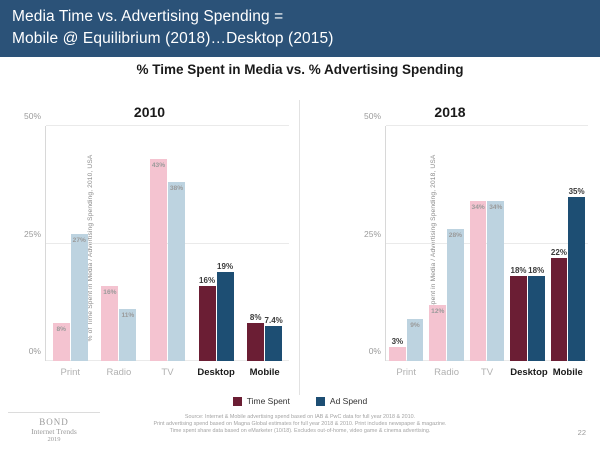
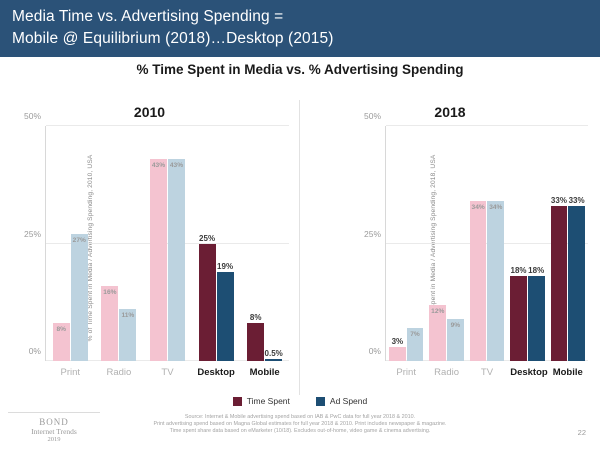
2010/Ad Spend/TV: 38% -> 43%
2010/Time Spent/Desktop: 16% -> 25%
2010/Ad Spend/Mobile: 7.4% -> 0.5%
2018/Ad Spend/Print: 9% -> 7%
2018/Ad Spend/Radio: 28% -> 9%
2018/Time Spent/Mobile: 22% -> 33%
2018/Ad Spend/Mobile: 35% -> 33%
